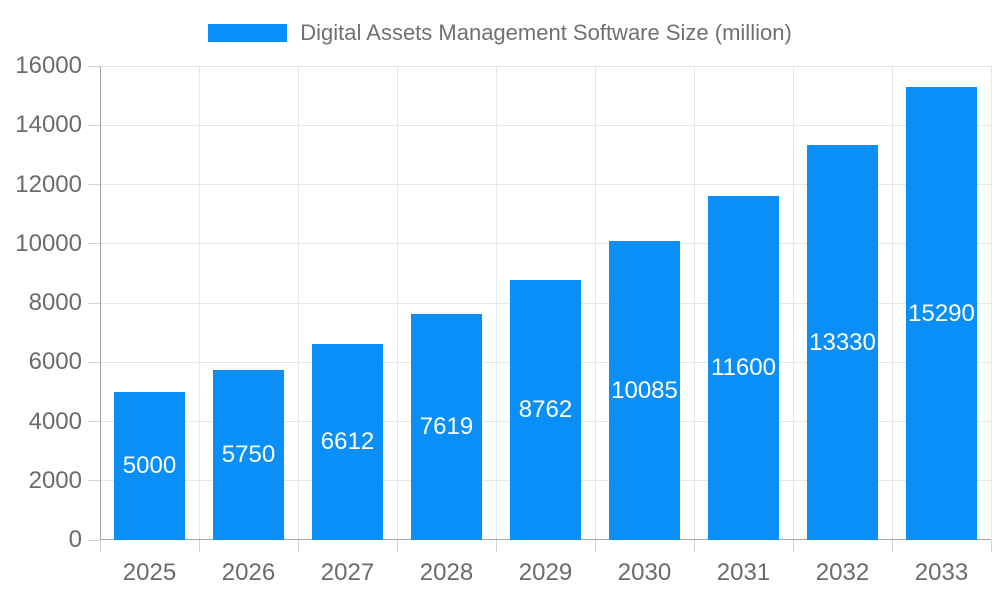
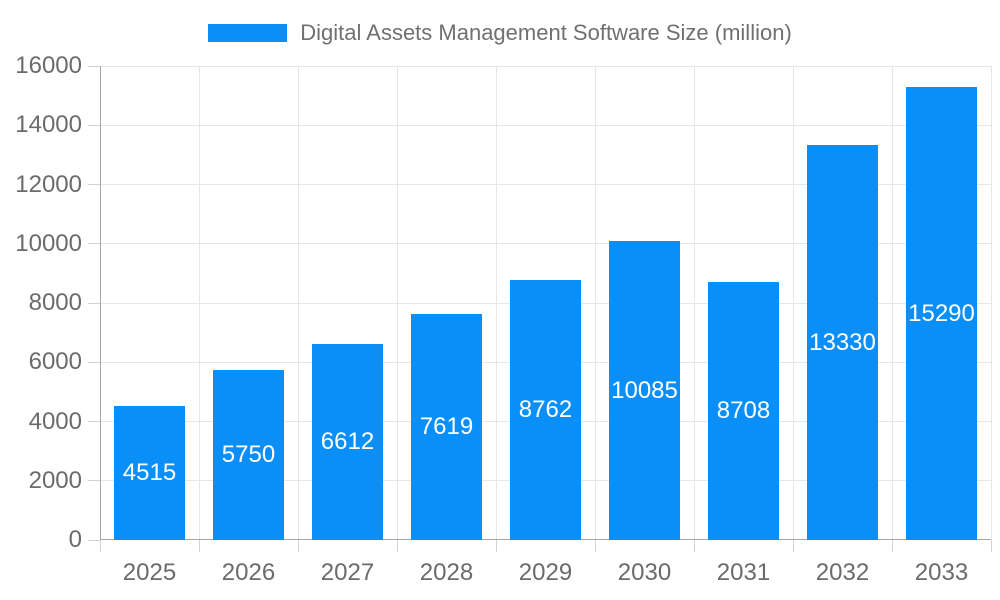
2025: 5000 -> 4515
2031: 11600 -> 8708
